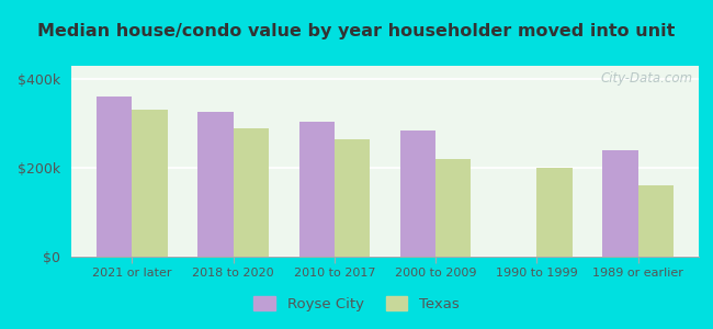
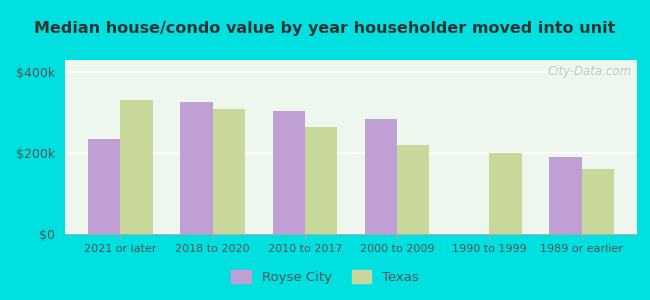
Royse City/2021 or later: $362k -> $235k
Texas/2018 to 2020: $290k -> $310k
Royse City/1989 or earlier: $240k -> $190k
